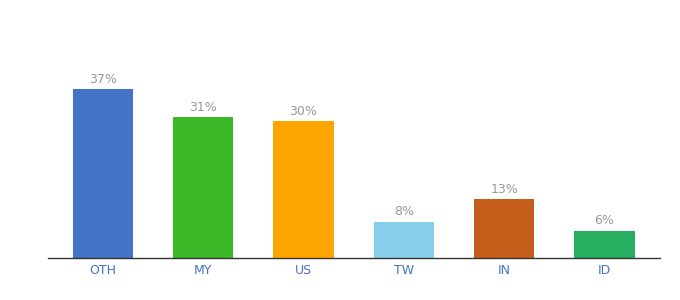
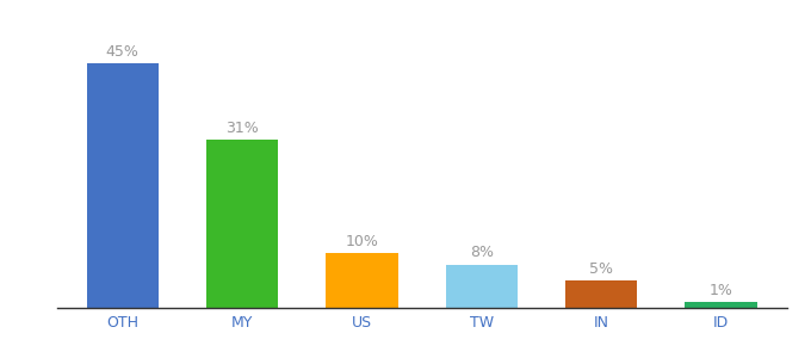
OTH: 37% -> 45%
US: 30% -> 10%
IN: 13% -> 5%
ID: 6% -> 1%
